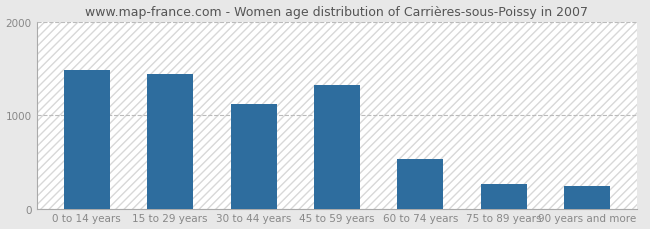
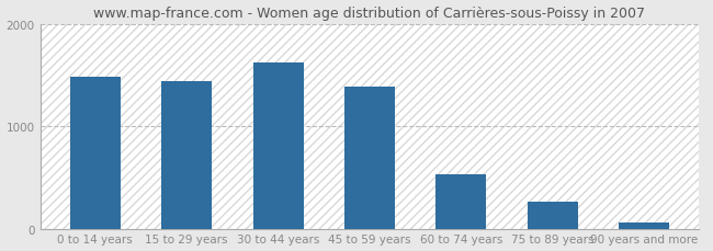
30 to 44 years: 1120 -> 1620
45 to 59 years: 1320 -> 1380
90 years and more: 240 -> 60
